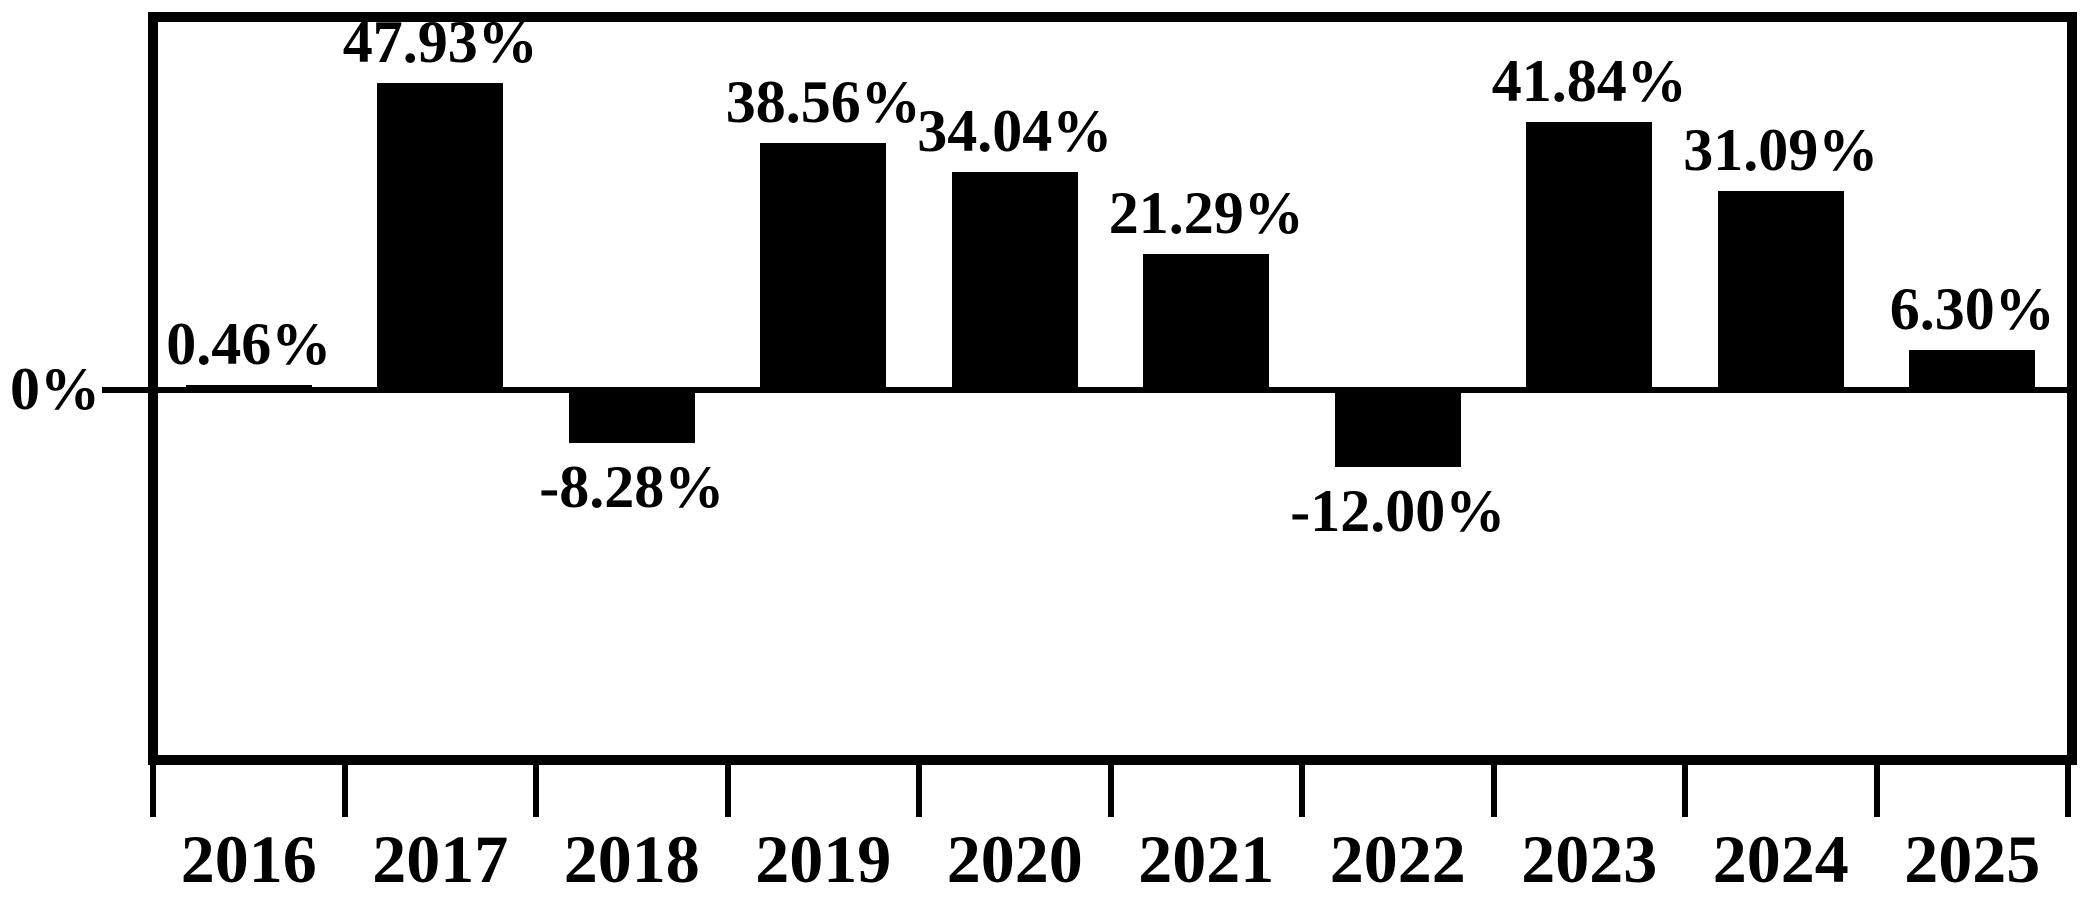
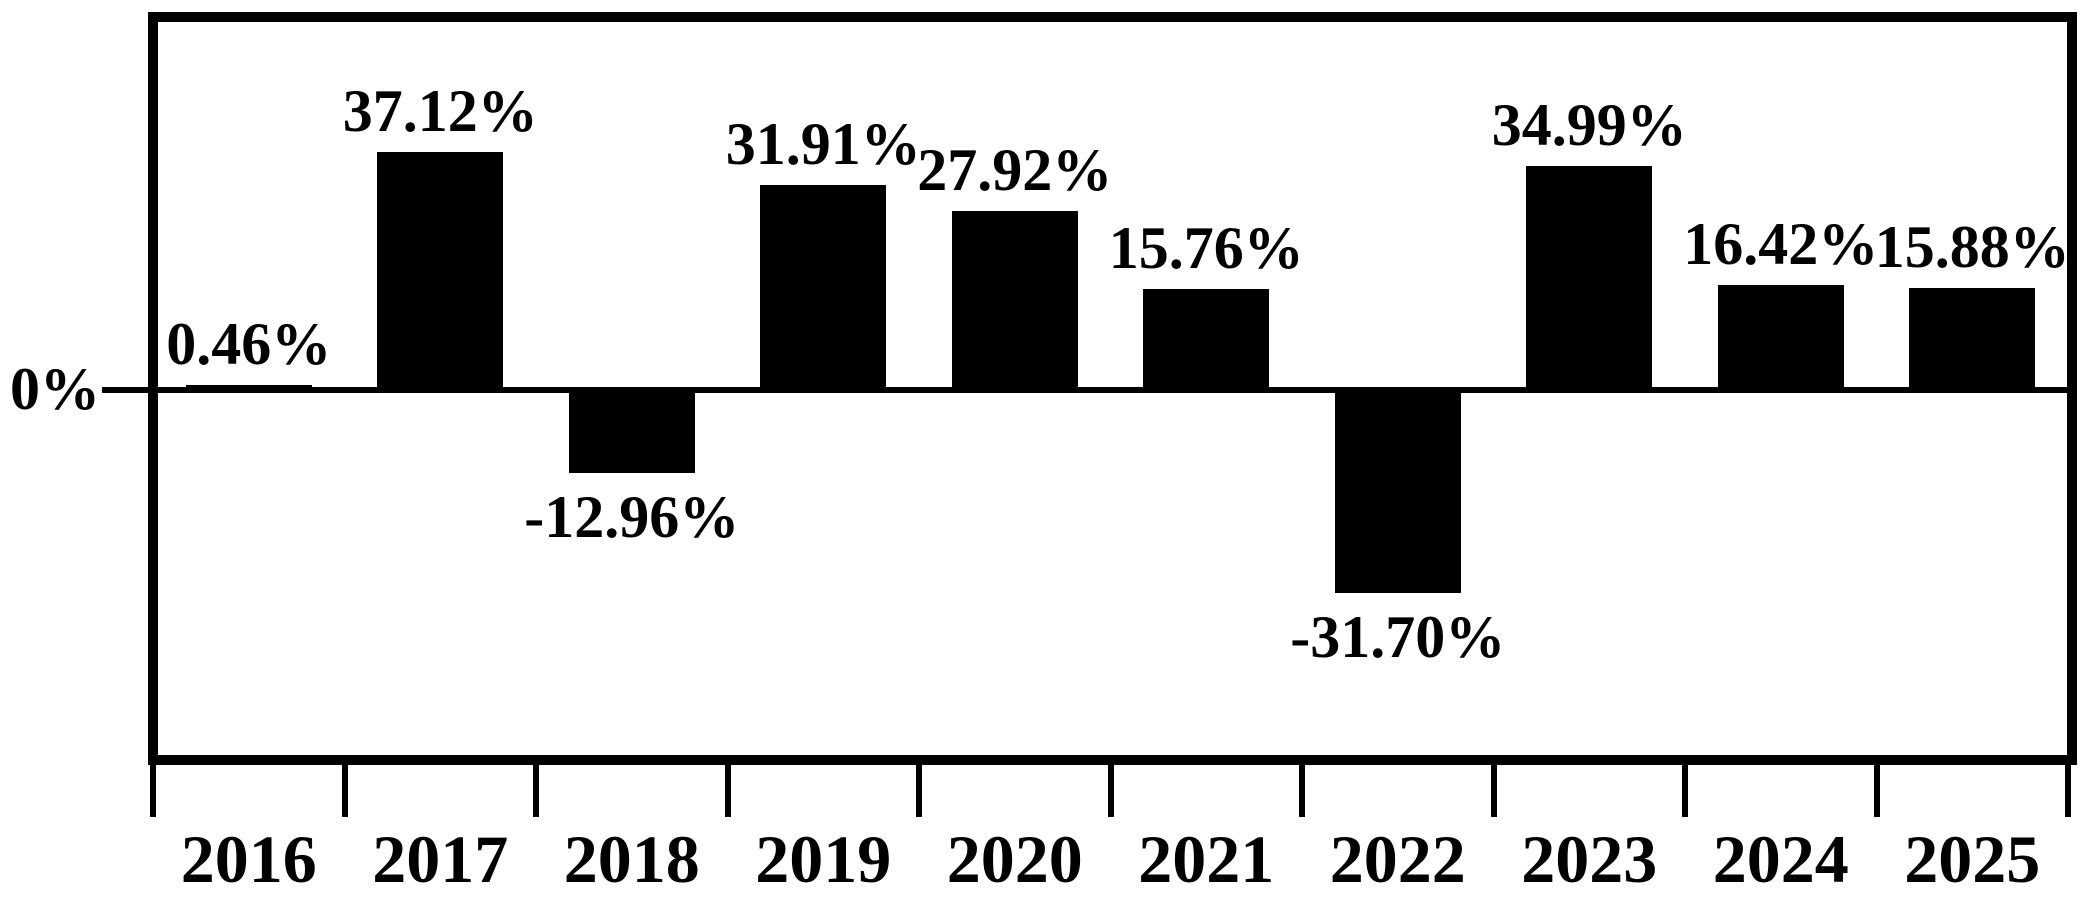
2017: 47.93% -> 37.12%
2018: -8.28% -> -12.96%
2019: 38.56% -> 31.91%
2020: 34.04% -> 27.92%
2021: 21.29% -> 15.76%
2022: -12.00% -> -31.70%
2023: 41.84% -> 34.99%
2024: 31.09% -> 16.42%
2025: 6.30% -> 15.88%
